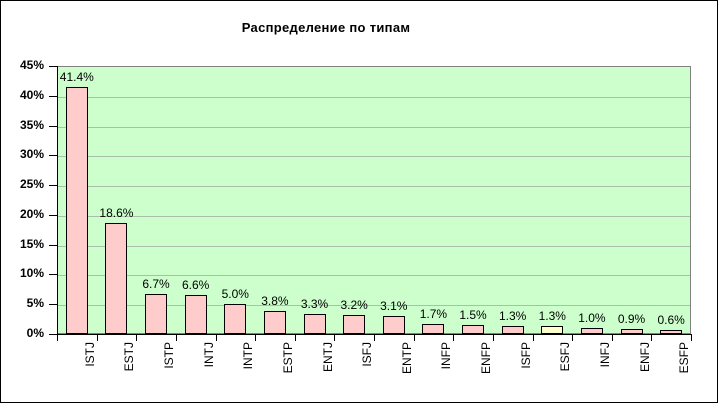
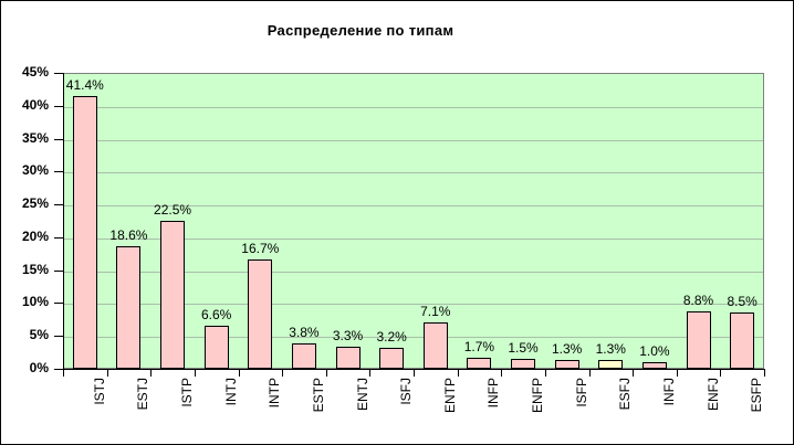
ISTP: 6.7% -> 22.5%
INTP: 5.0% -> 16.7%
ENTP: 3.1% -> 7.1%
ENFJ: 0.9% -> 8.8%
ESFP: 0.6% -> 8.5%
